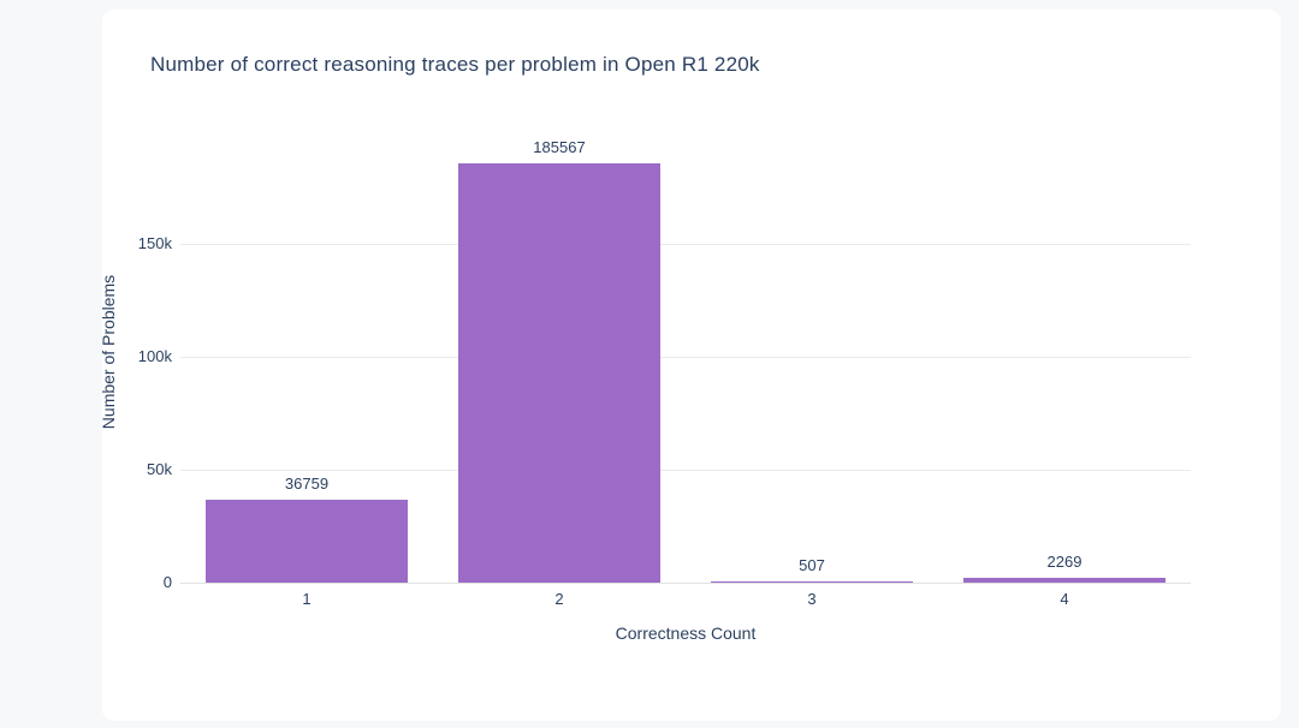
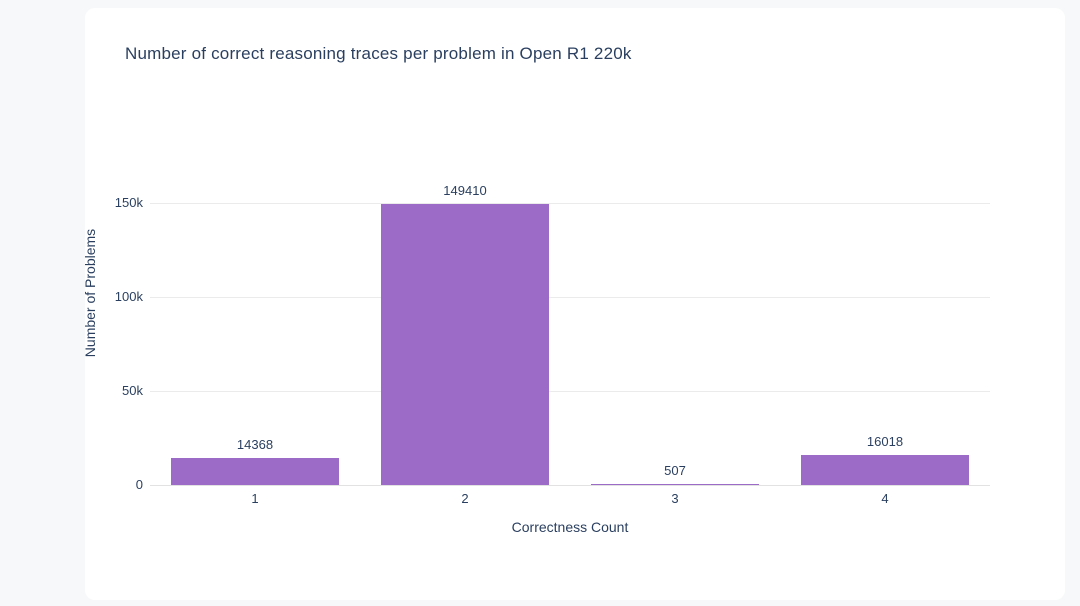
1: 36759 -> 14368
2: 185567 -> 149410
4: 2269 -> 16018
